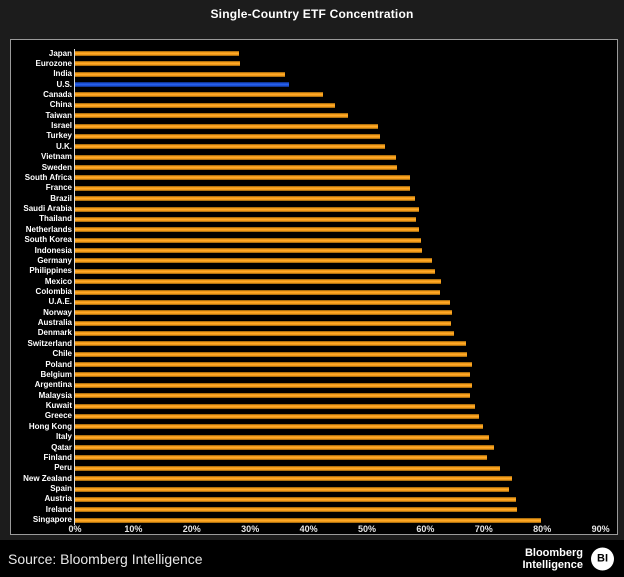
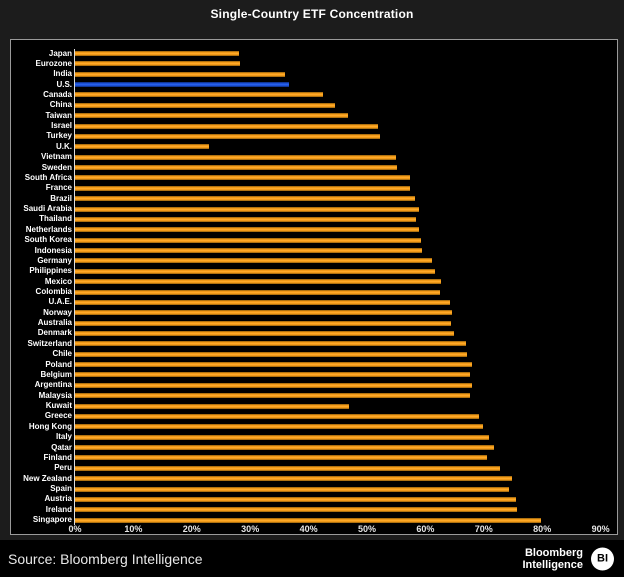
U.K.: 53% -> 23%
Kuwait: 68% -> 47%
